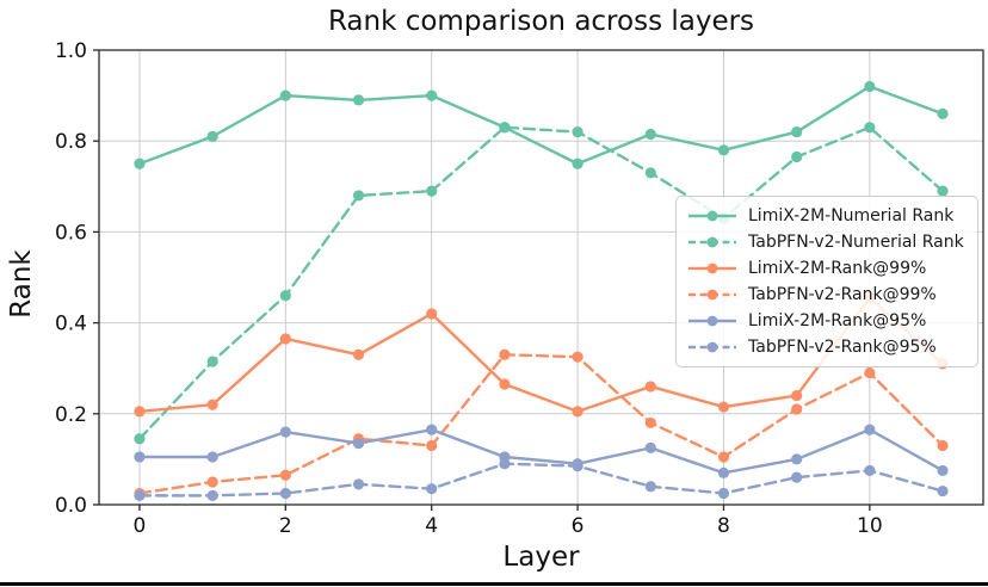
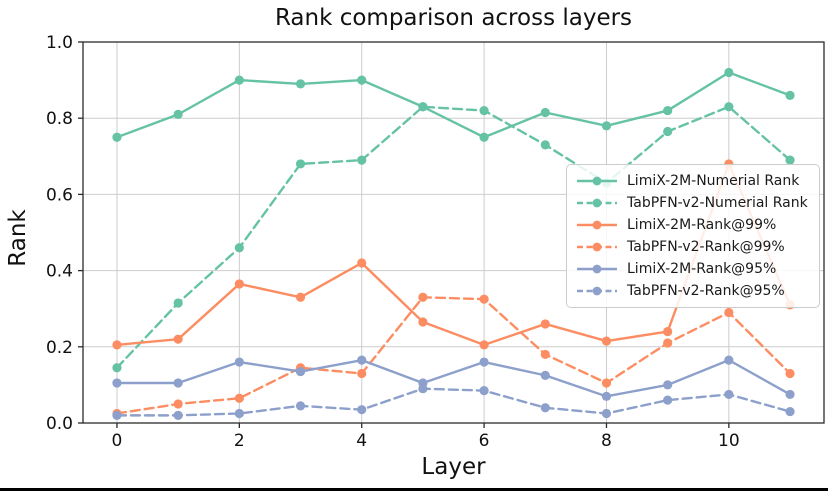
LimiX-2M-Rank@95%/6: 0.09 -> 0.16
LimiX-2M-Rank@99%/10: 0.46 -> 0.68
